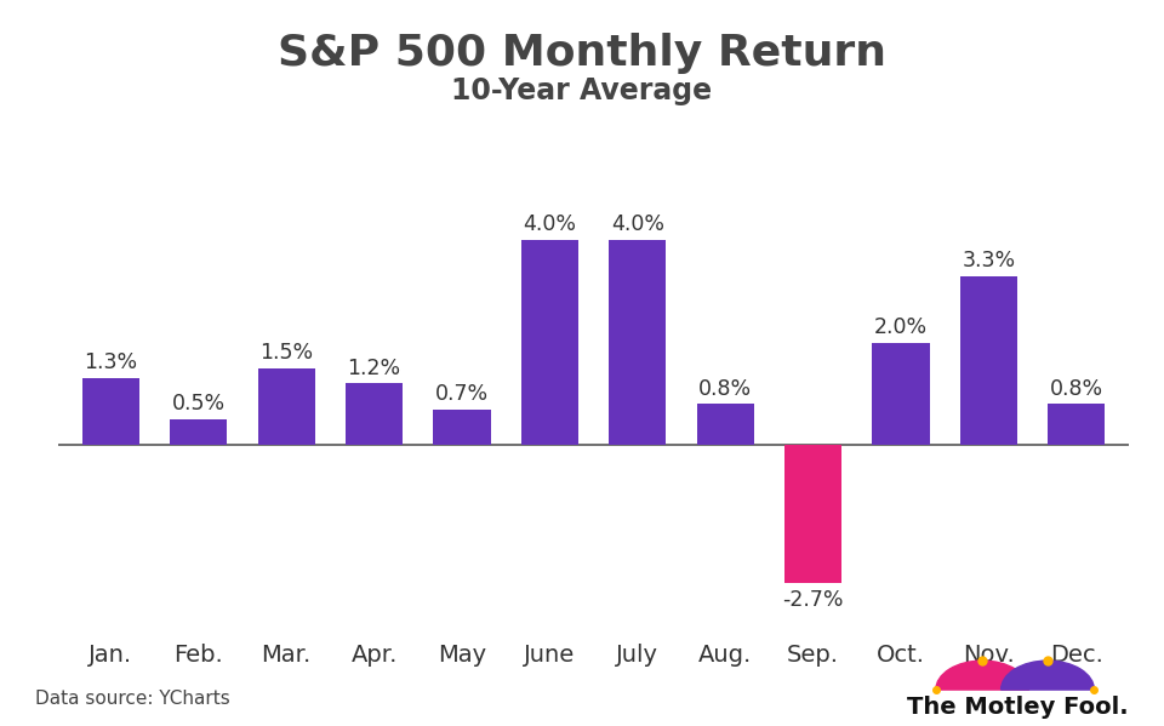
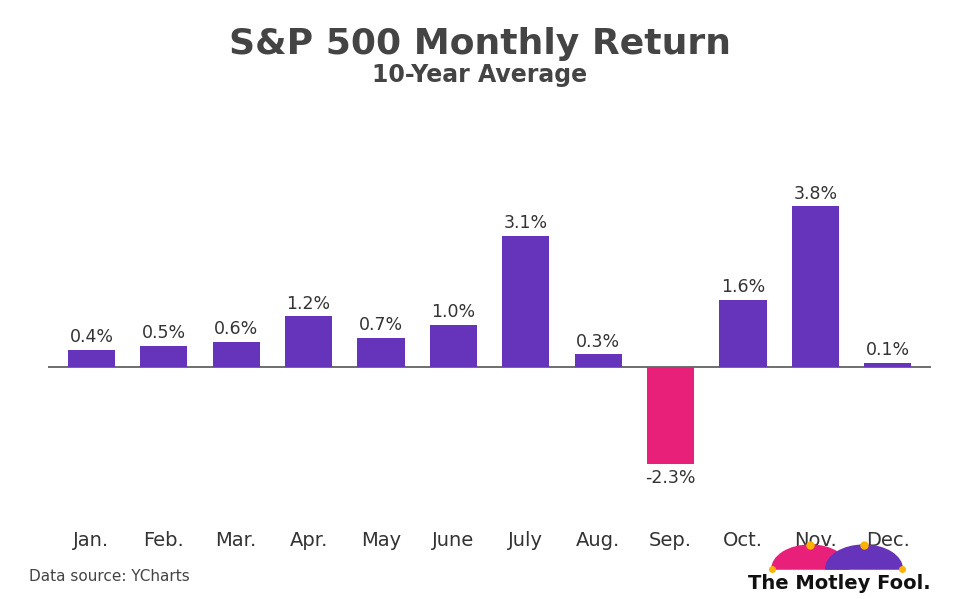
Jan.: 1.3% -> 0.4%
Mar.: 1.5% -> 0.6%
June: 4.0% -> 1.0%
July: 4.0% -> 3.1%
Aug.: 0.8% -> 0.3%
Sep.: -2.7% -> -2.3%
Oct.: 2.0% -> 1.6%
Nov.: 3.3% -> 3.8%
Dec.: 0.8% -> 0.1%
